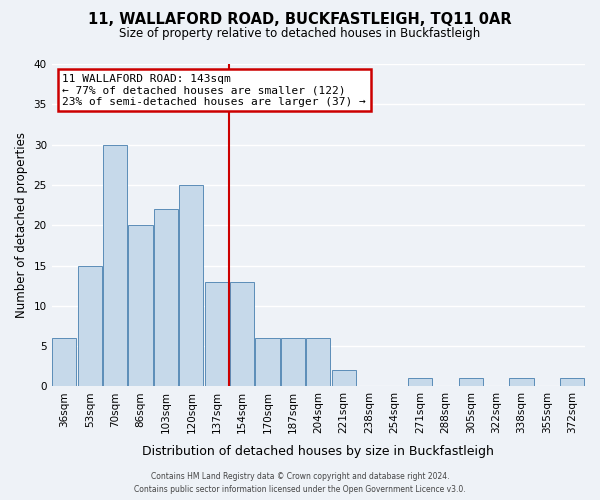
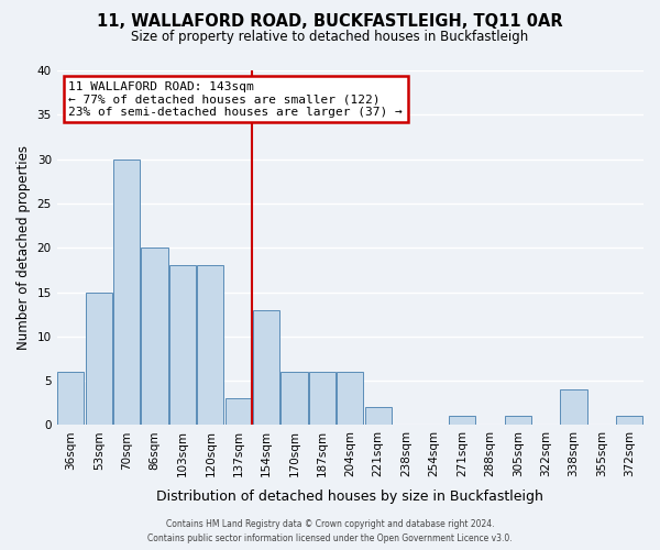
103sqm: 22 -> 18
120sqm: 25 -> 18
137sqm: 13 -> 3
338sqm: 1 -> 4
